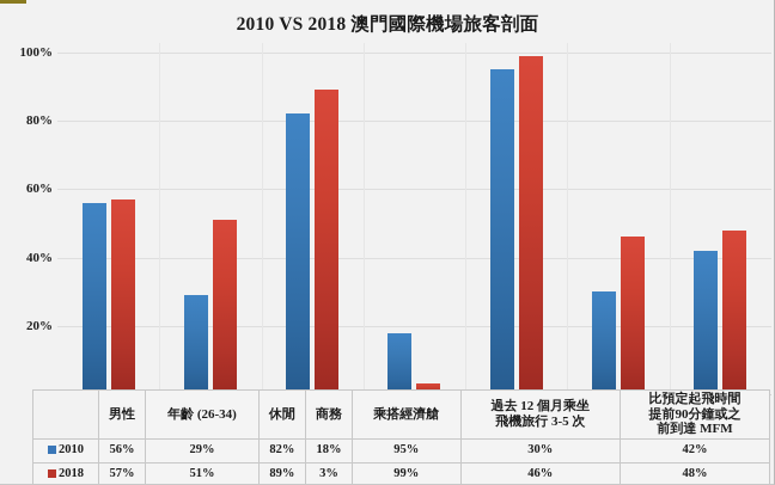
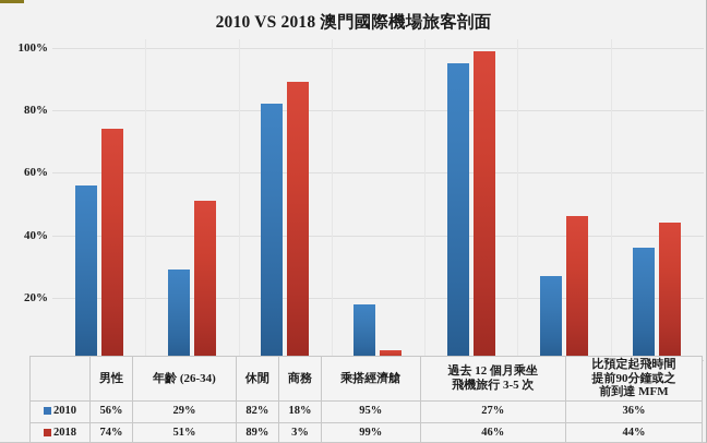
2018/男性: 57% -> 74%
2010/過去 12 個月乘坐飛機旅行 3-5 次: 30% -> 27%
2010/比預定起飛時間提前90分鐘或之前到達 MFM: 42% -> 36%
2018/比預定起飛時間提前90分鐘或之前到達 MFM: 48% -> 44%
